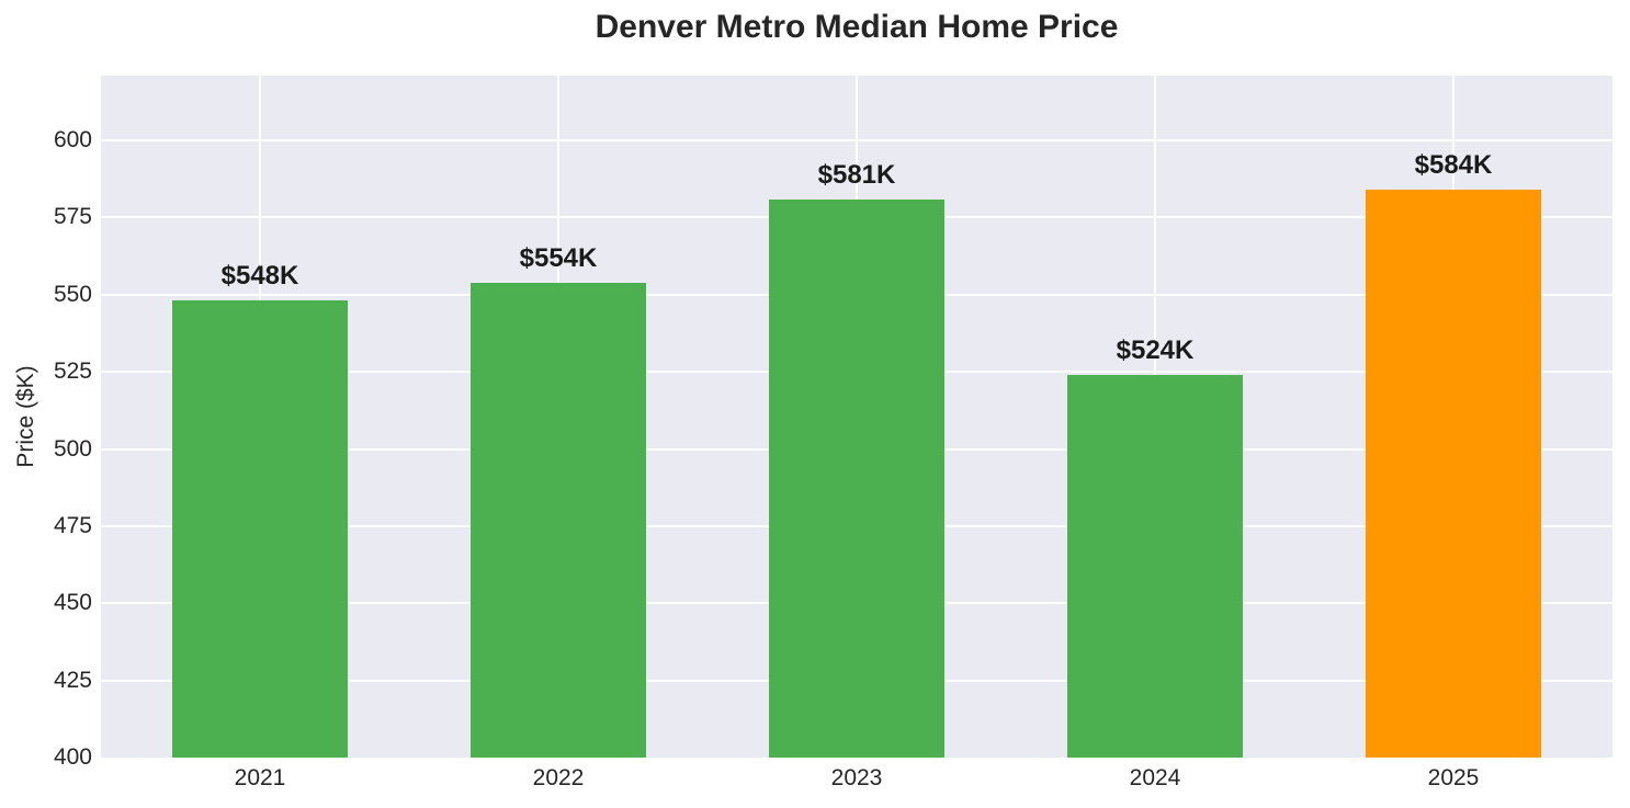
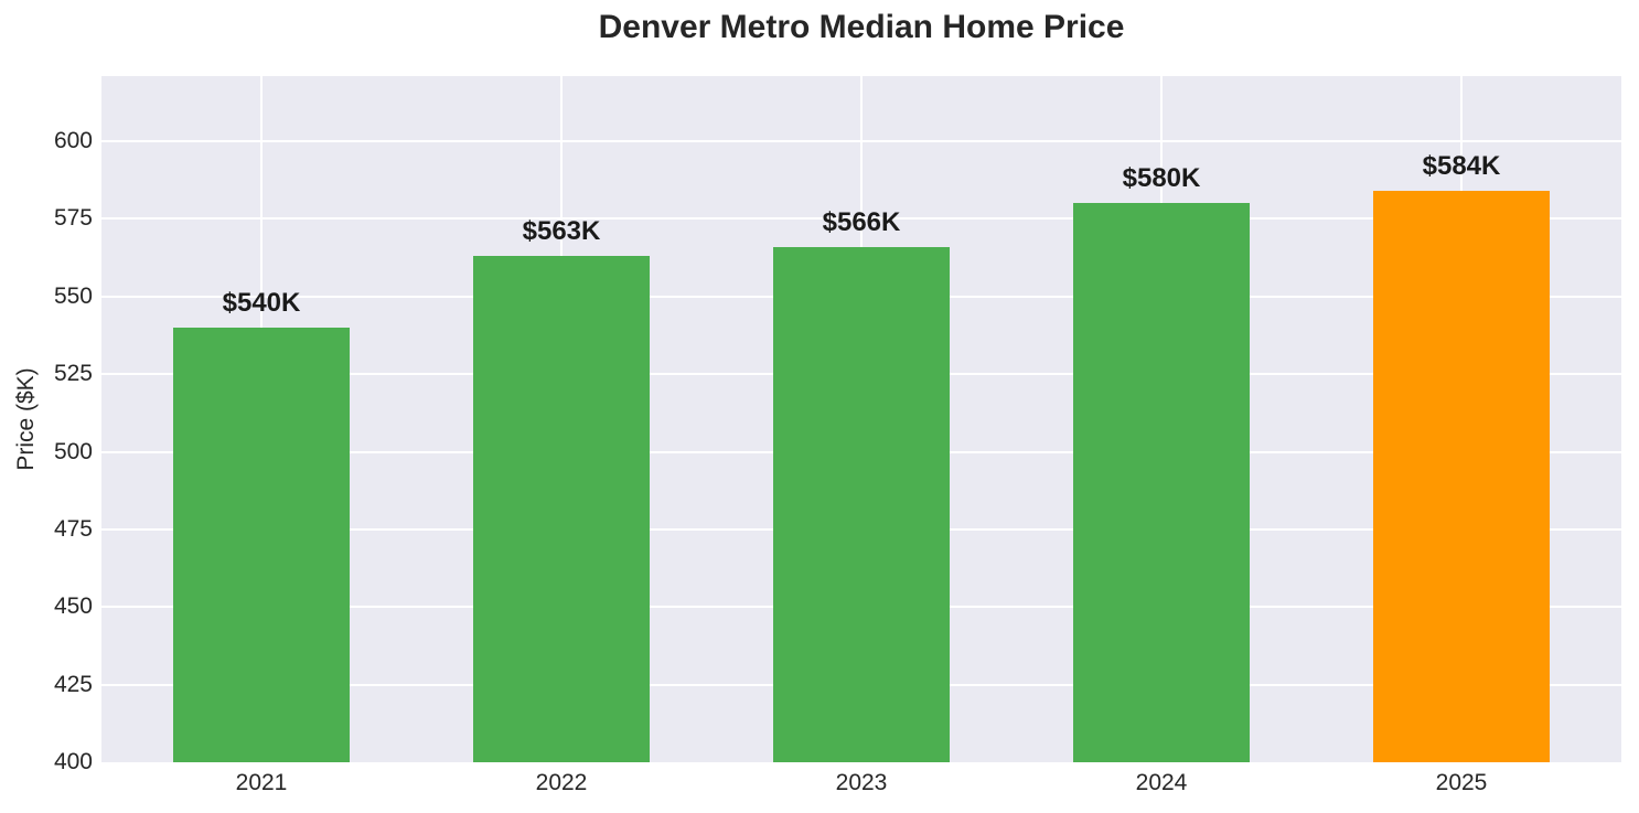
2021: $548K -> $540K
2022: $554K -> $563K
2023: $581K -> $566K
2024: $524K -> $580K
